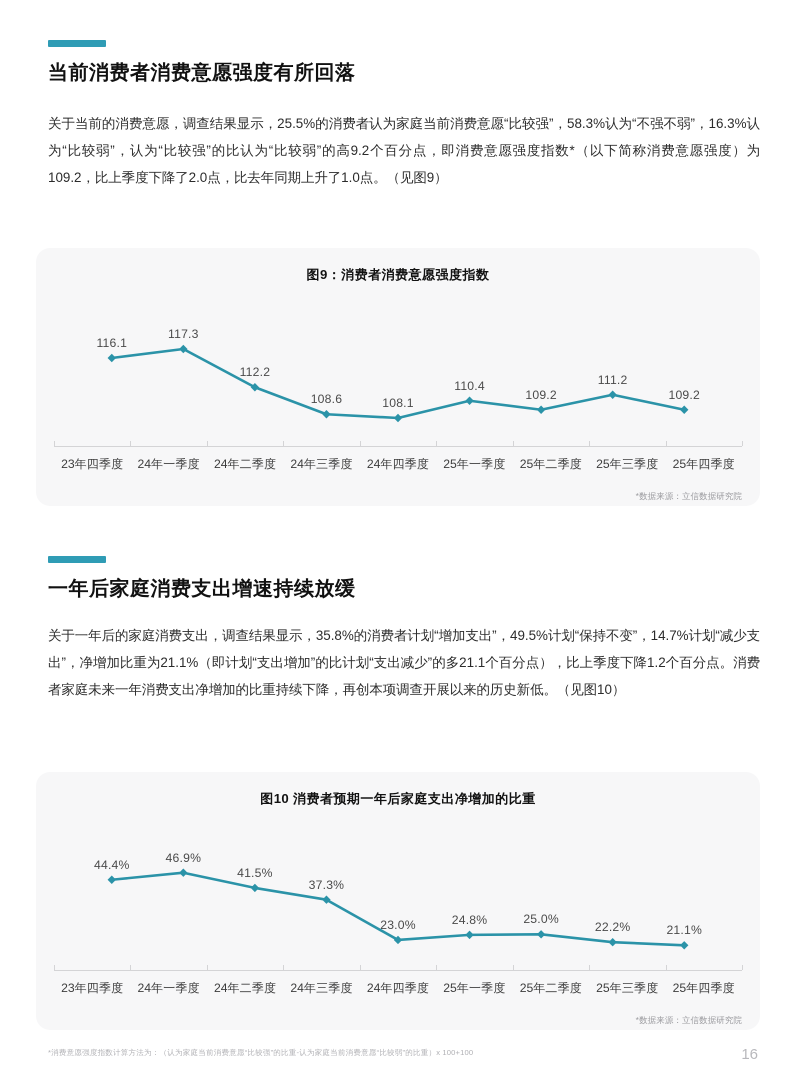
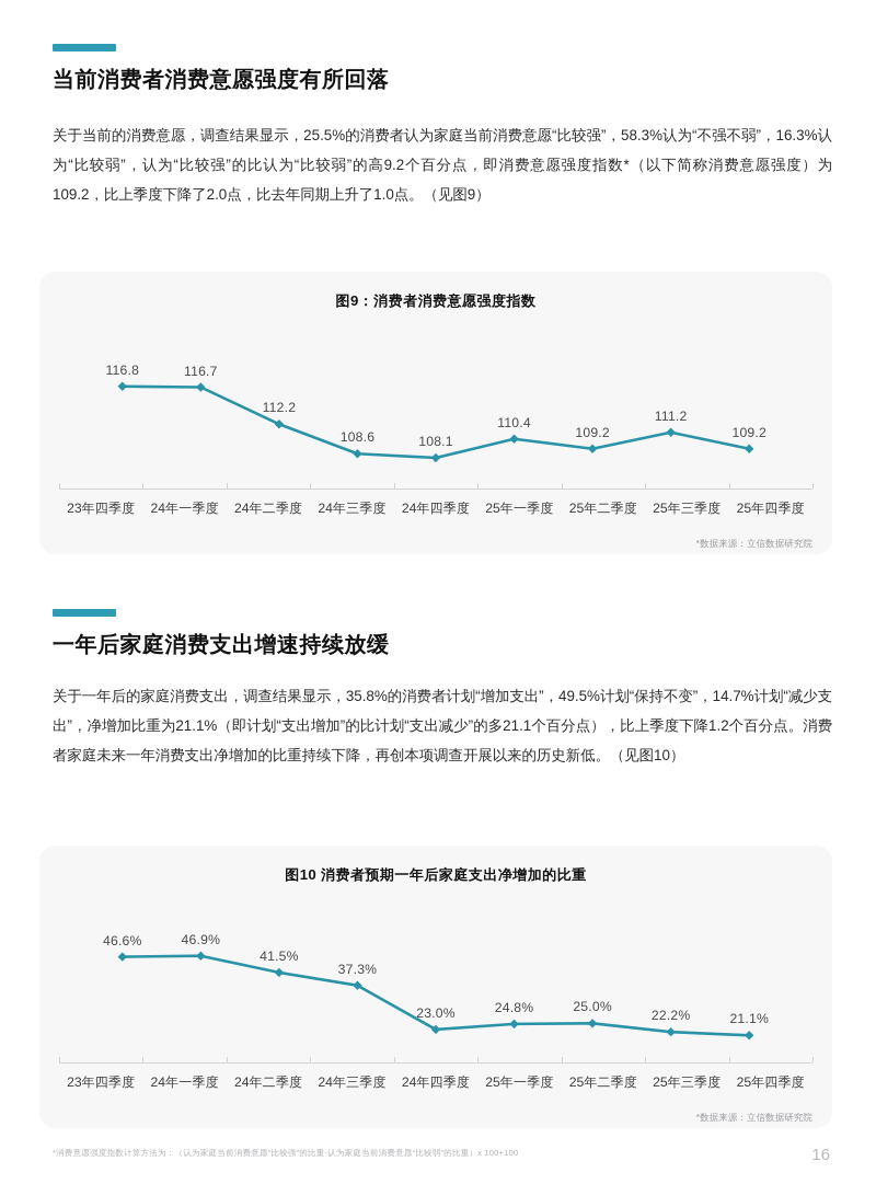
图9：消费者消费意愿强度指数/23年四季度: 116.1 -> 116.8
图9：消费者消费意愿强度指数/24年一季度: 117.3 -> 116.7
图10 消费者预期一年后家庭支出净增加的比重/23年四季度: 44.4% -> 46.6%
